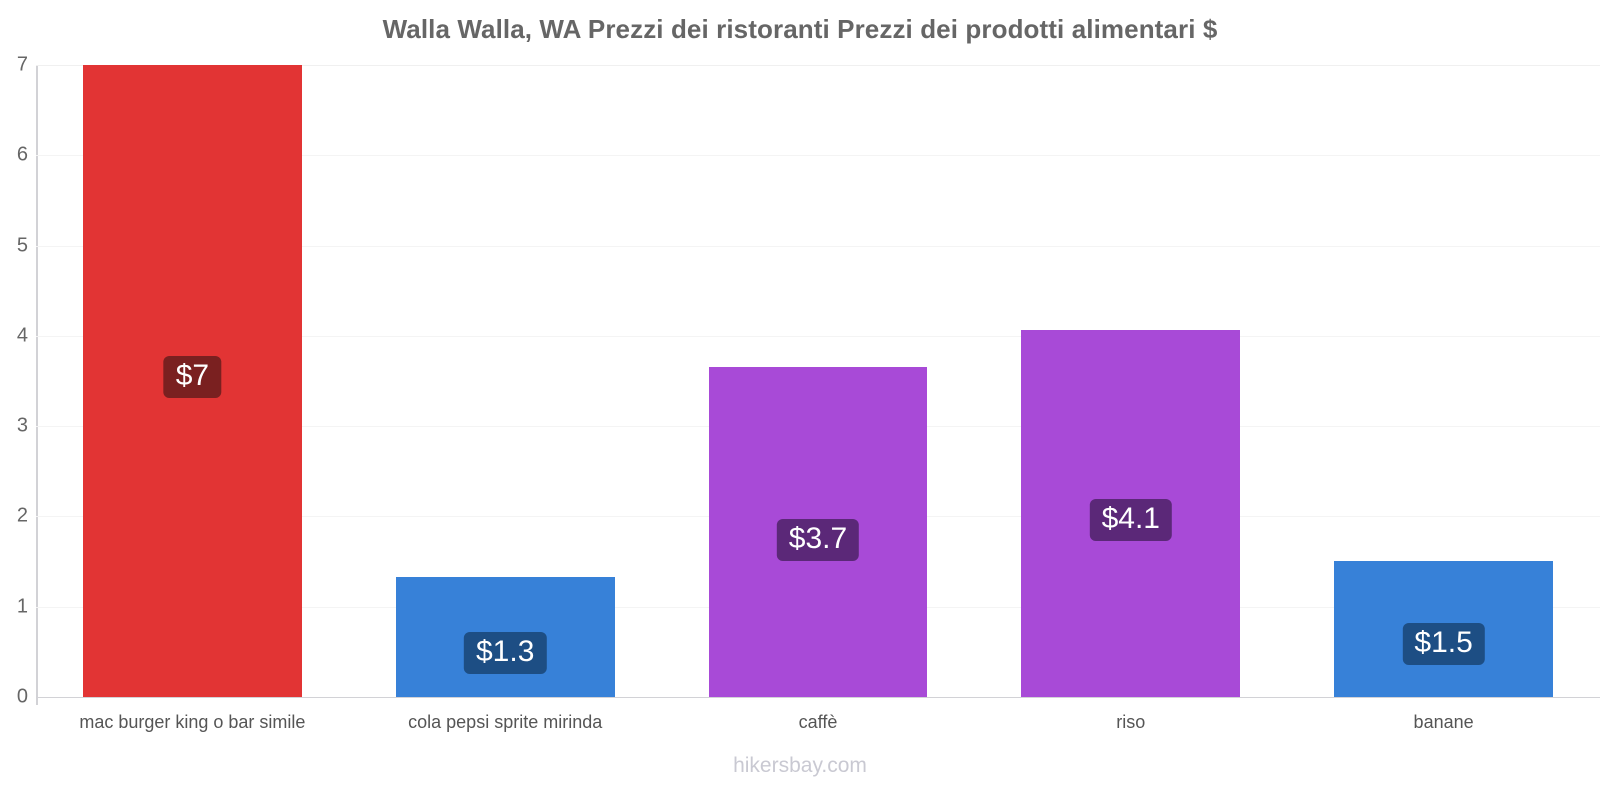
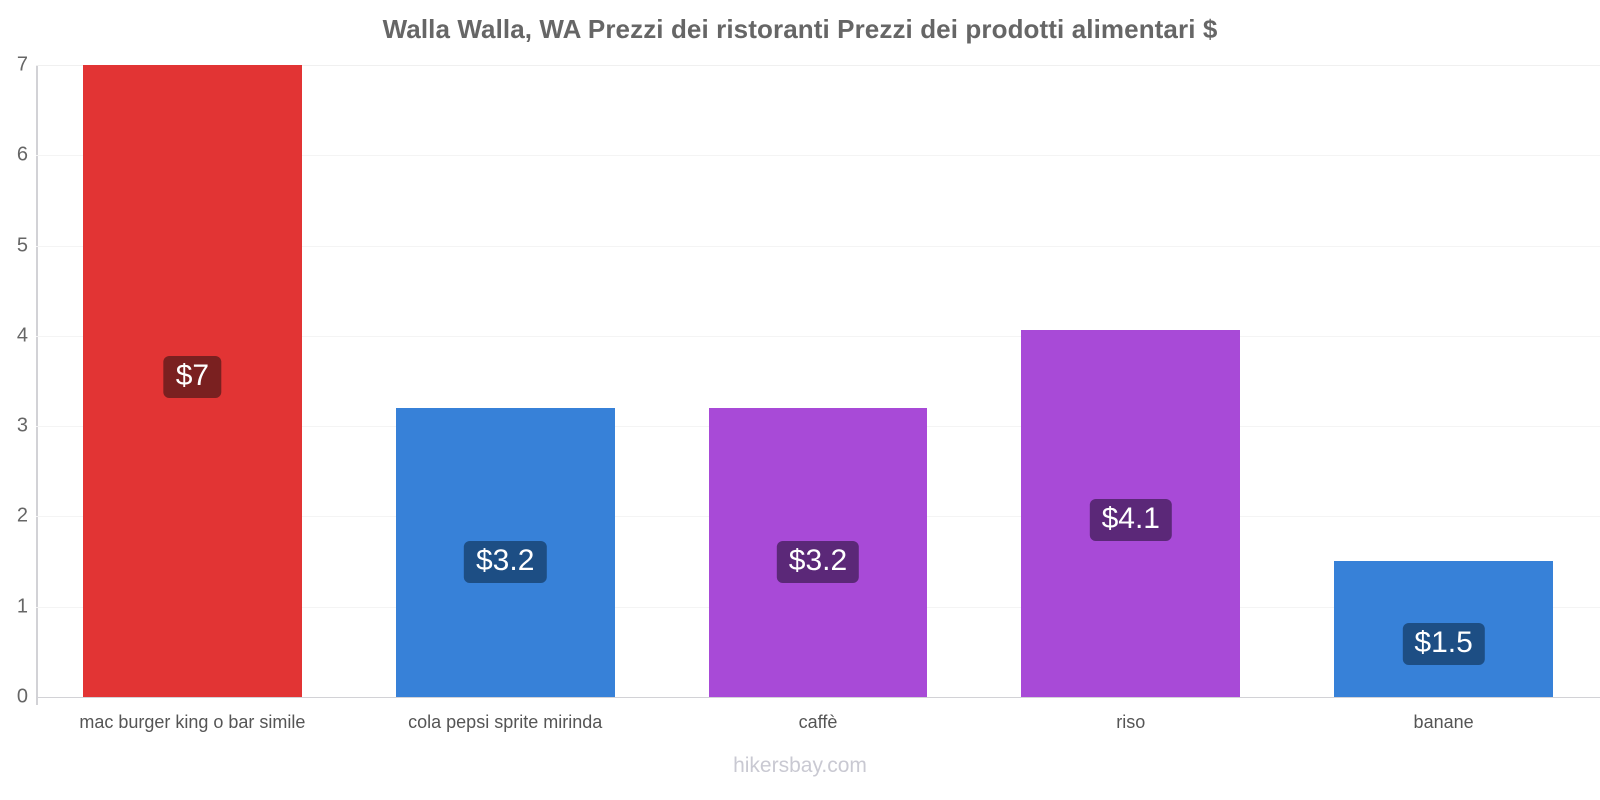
cola pepsi sprite mirinda: $1.3 -> $3.2
caffè: $3.7 -> $3.2
